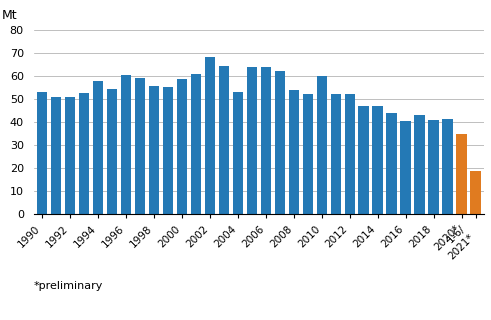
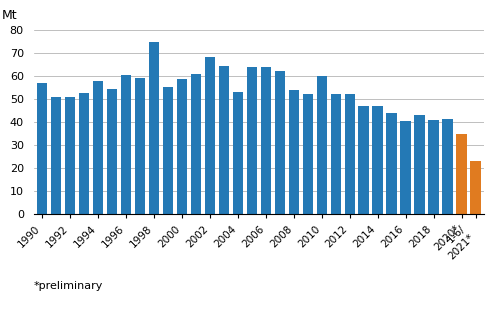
1990: 53.0 -> 57.0
1998: 55.5 -> 74.5
1-6/ 2021*: 19.0 -> 23.0
